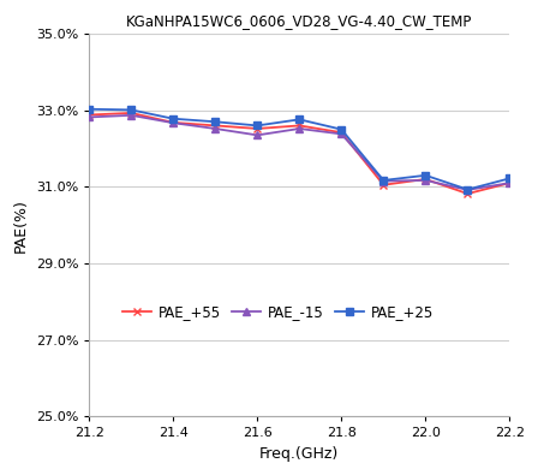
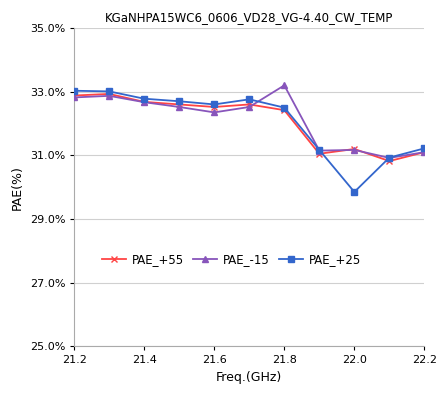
PAE_-15/21.8: 32.38% -> 33.20%
PAE_+25/22.0: 31.30% -> 29.85%
